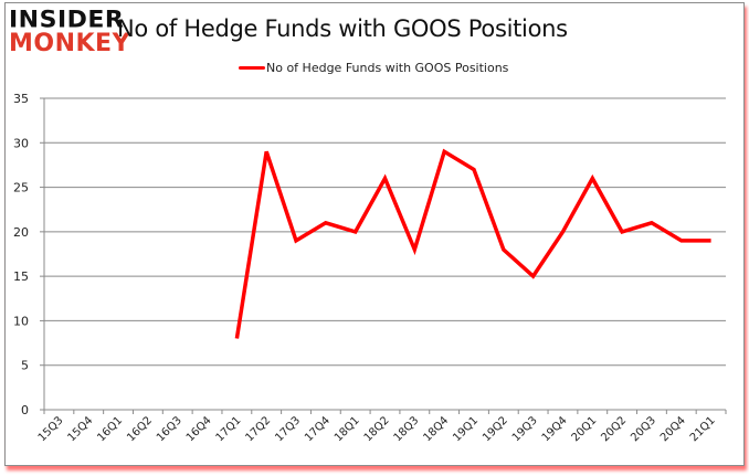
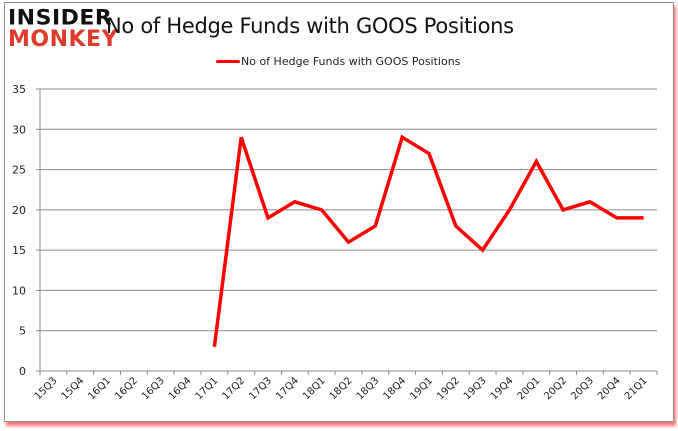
17Q1: 8 -> 3
18Q2: 26 -> 16
